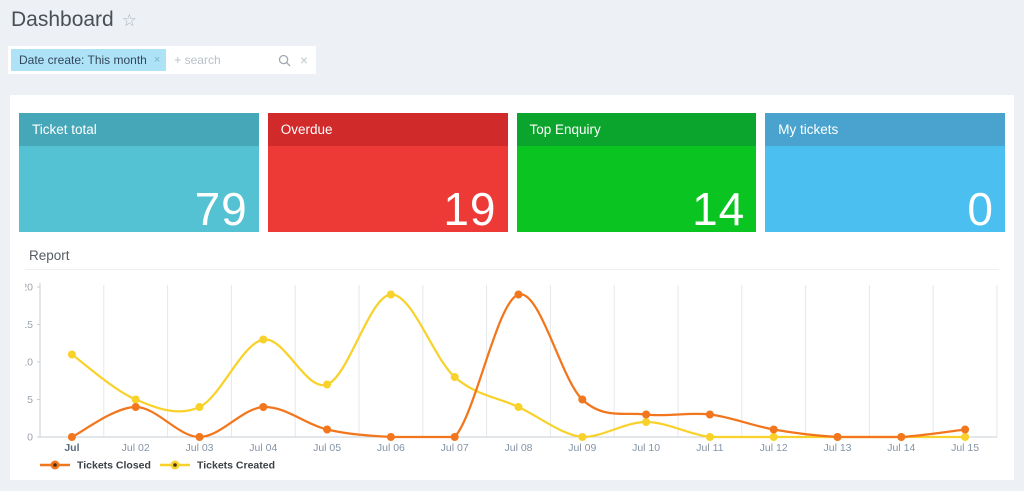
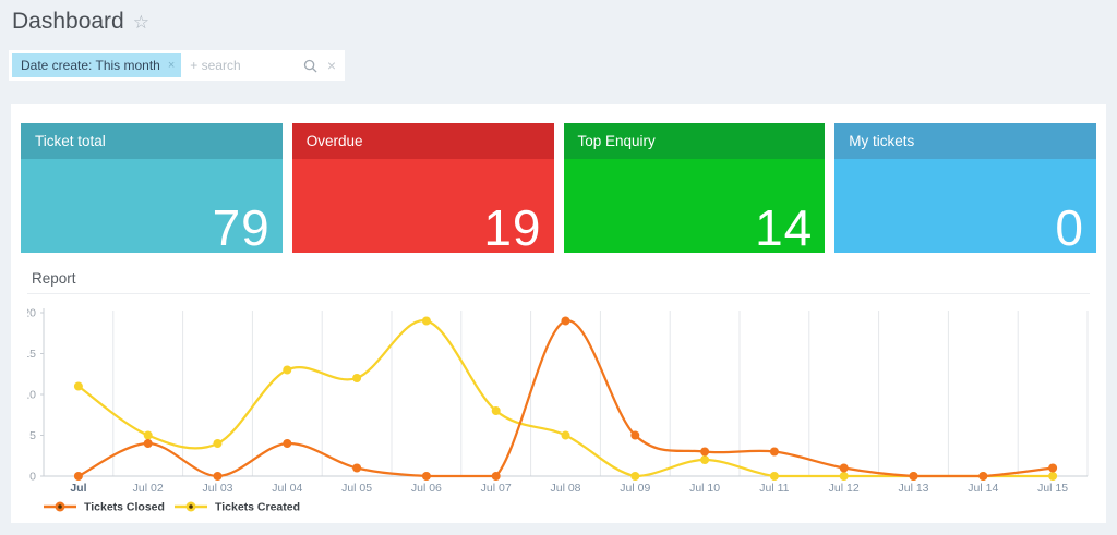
Tickets Created/Jul 05: 7 -> 12
Tickets Created/Jul 08: 4 -> 5
